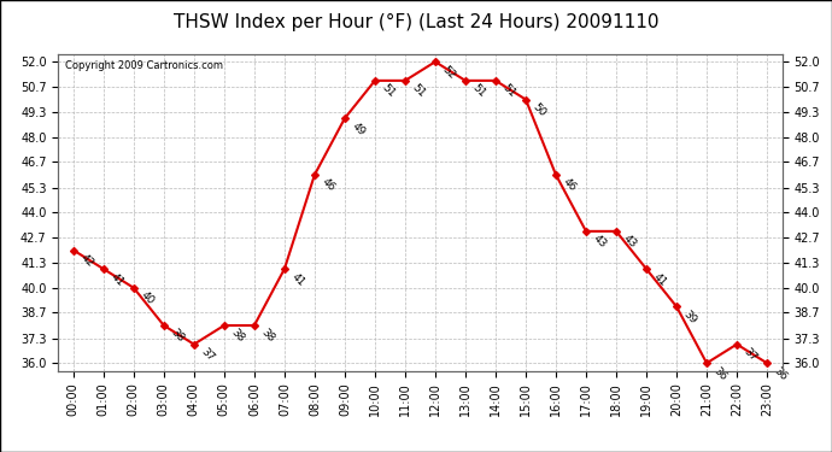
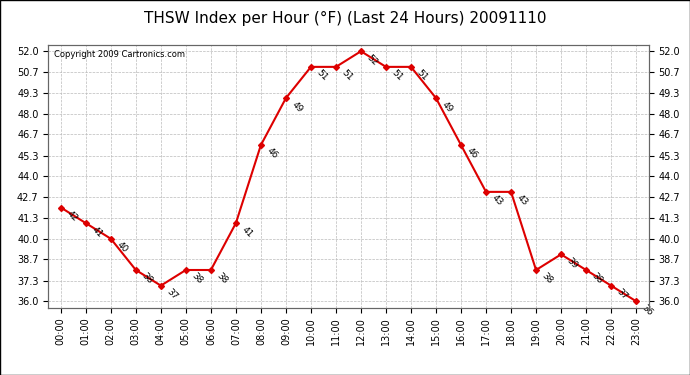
15:00: 50 -> 49
19:00: 41 -> 38
21:00: 36 -> 38
